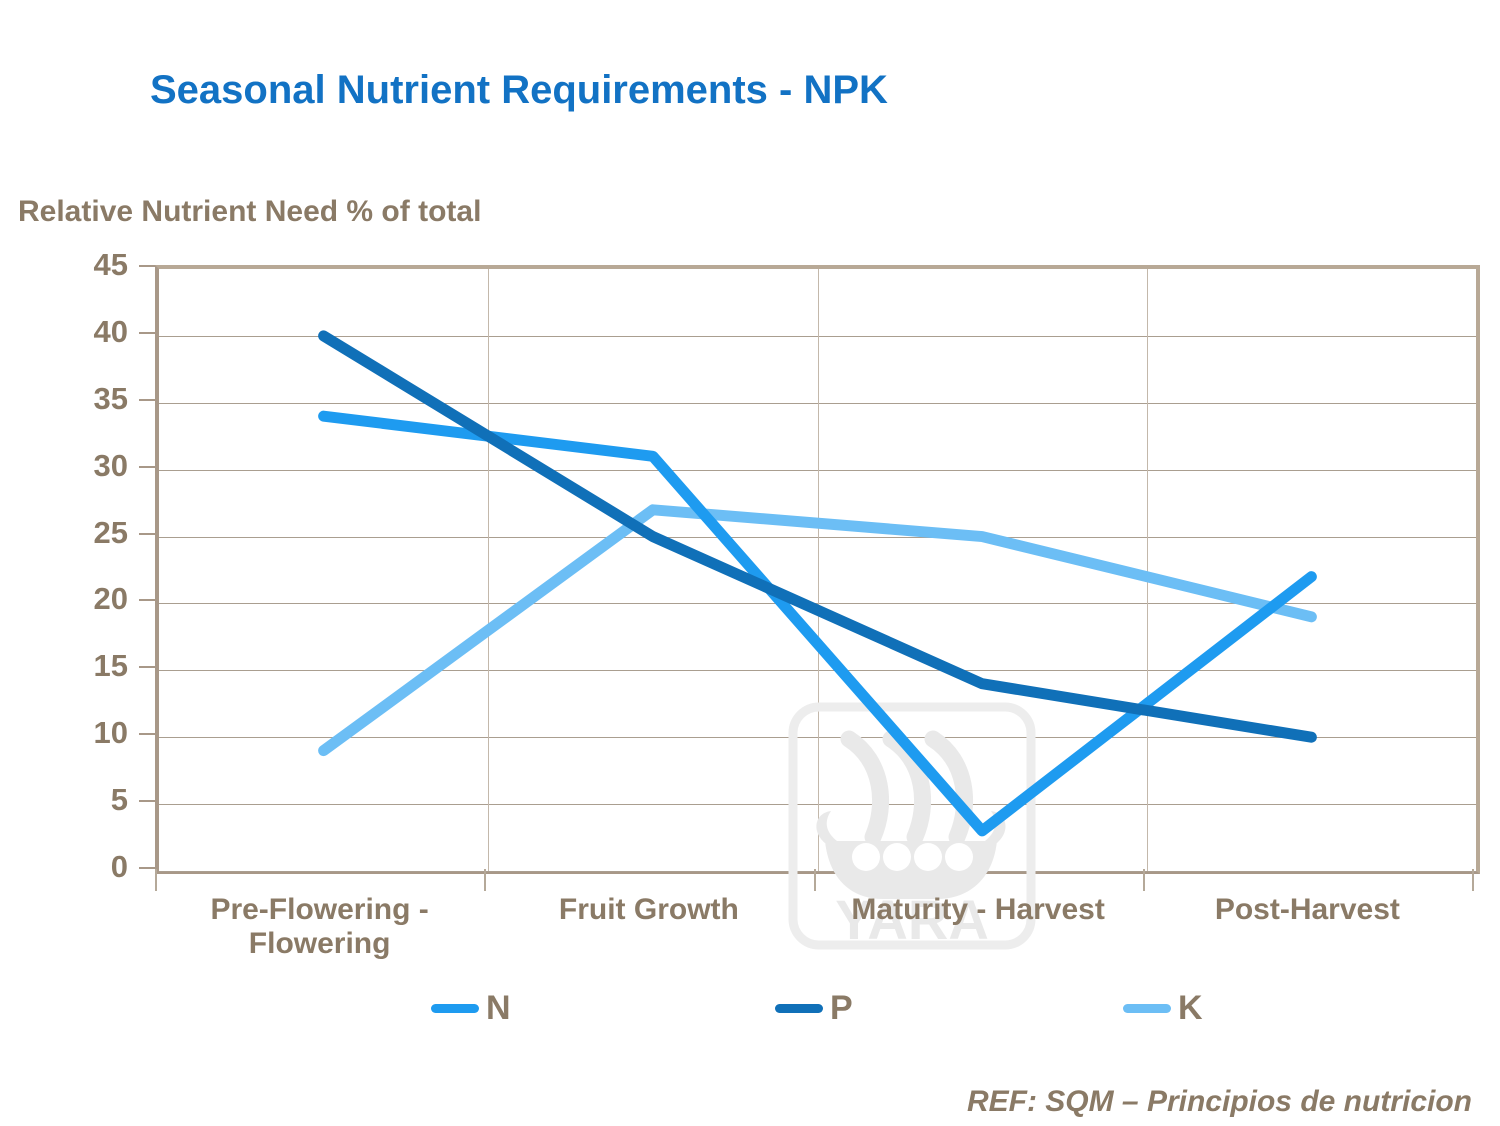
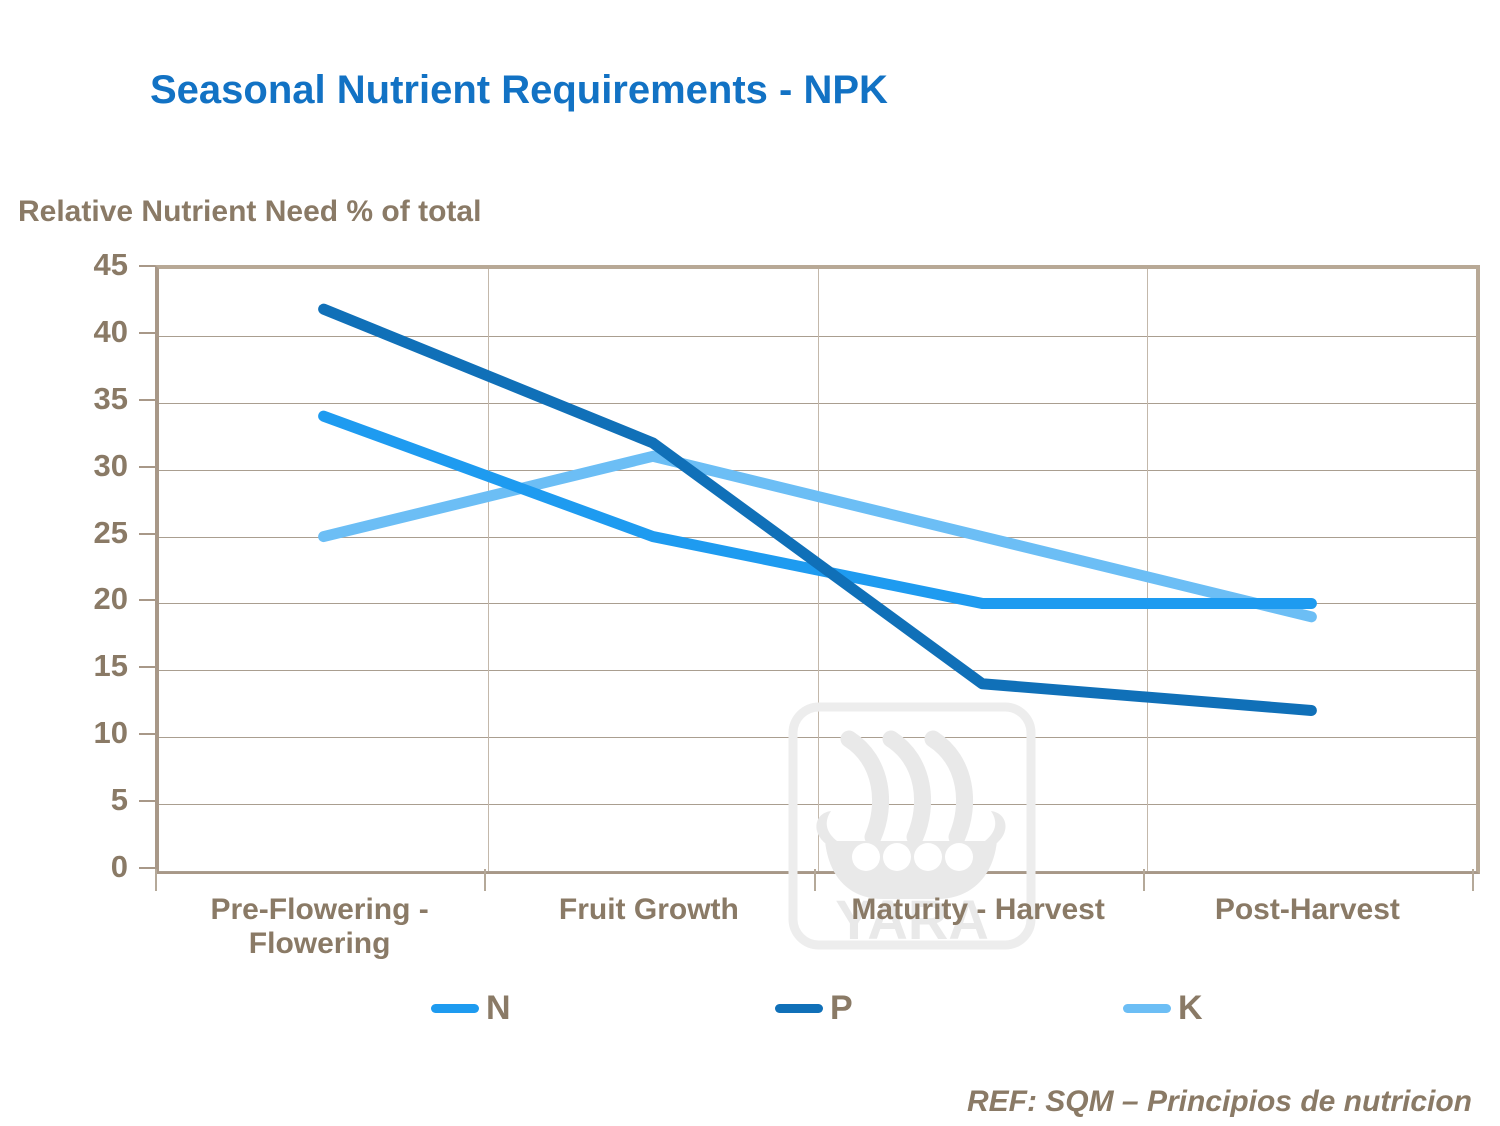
P/Pre-Flowering - Flowering: 40 -> 42
K/Pre-Flowering - Flowering: 9 -> 25
N/Fruit Growth: 31 -> 25
P/Fruit Growth: 25 -> 32
K/Fruit Growth: 27 -> 31
N/Maturity - Harvest: 3 -> 20
N/Post-Harvest: 22 -> 20
P/Post-Harvest: 10 -> 12
